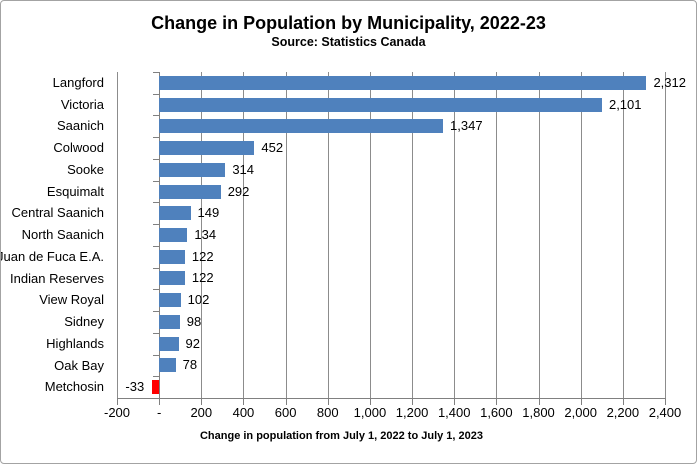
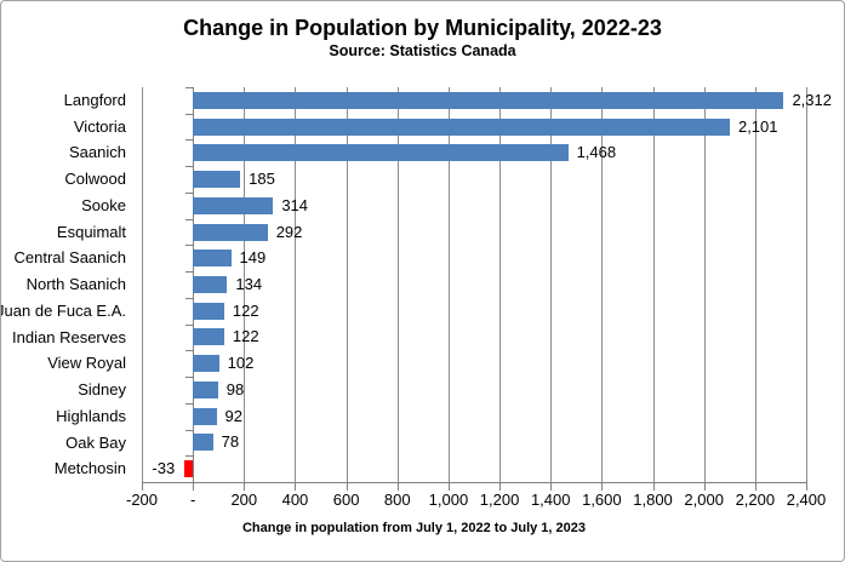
Saanich: 1,347 -> 1,468
Colwood: 452 -> 185
